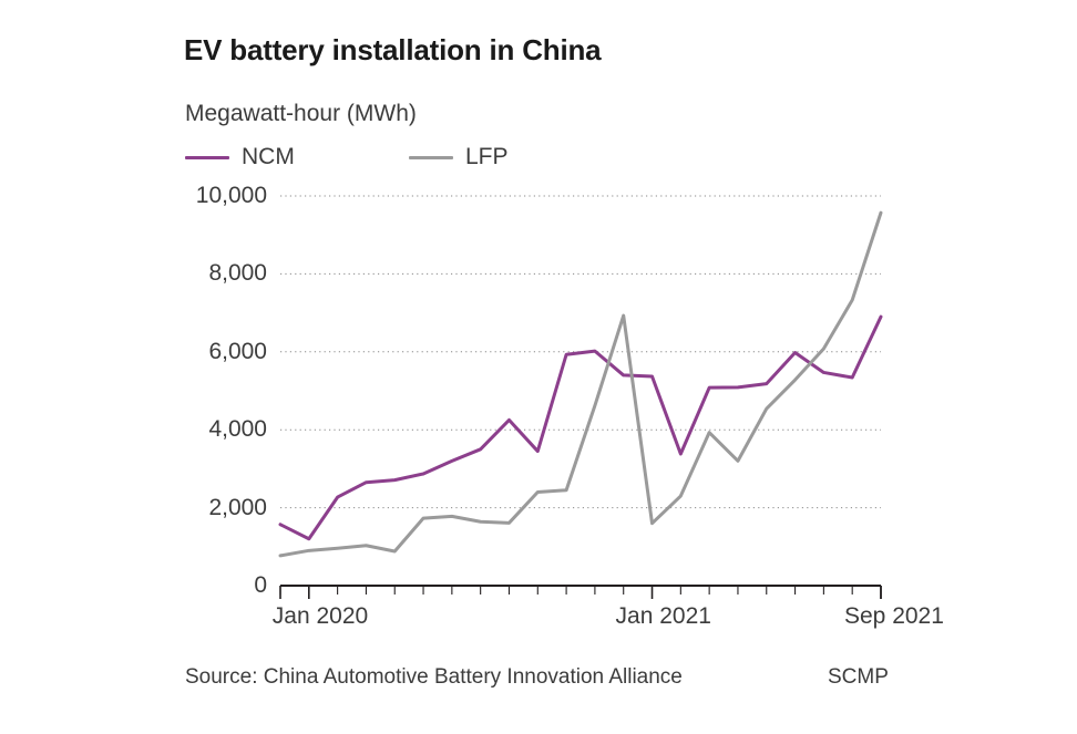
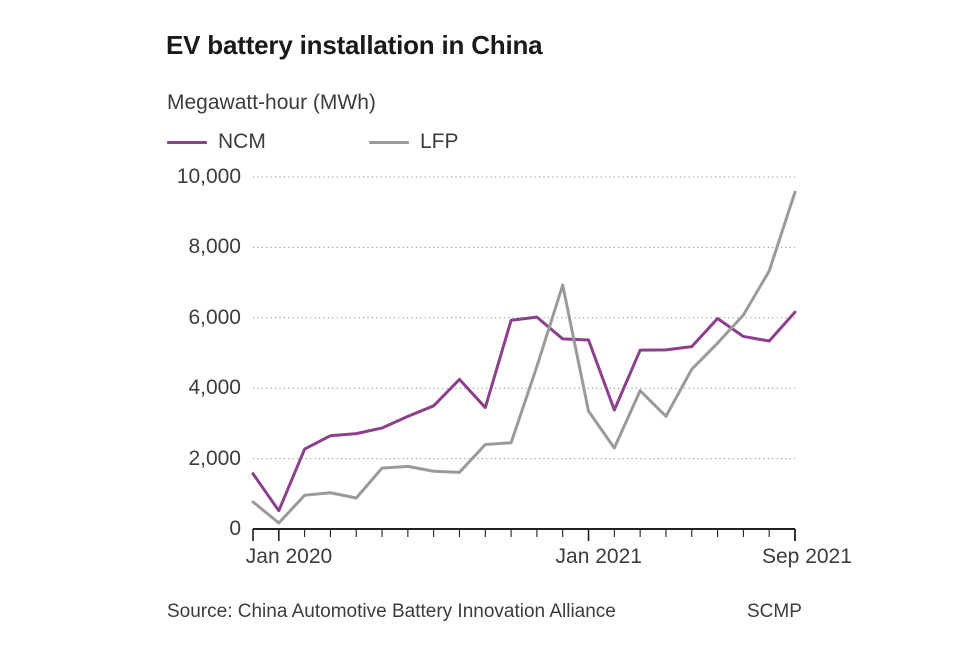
NCM/Jan 2020: 1200 -> 500
LFP/Jan 2020: 900 -> 200
LFP/Jan 2021: 1600 -> 3400
NCM/Sep 2021: 6900 -> 6200
